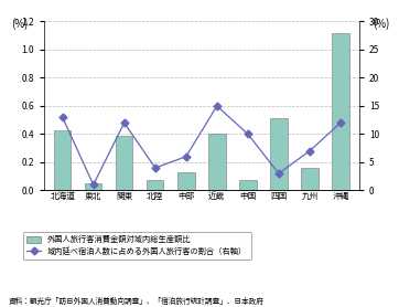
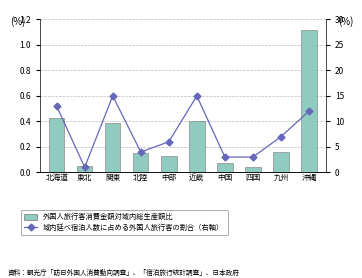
域内延べ宿泊人数に占める外国人旅行客の割合（右軸）/関東: 12 -> 15
外国人旅行客消費金額対域内総生産額比/北陸: 0.07 -> 0.15
域内延べ宿泊人数に占める外国人旅行客の割合（右軸）/中国: 10 -> 3
外国人旅行客消費金額対域内総生産額比/四国: 0.51 -> 0.04
